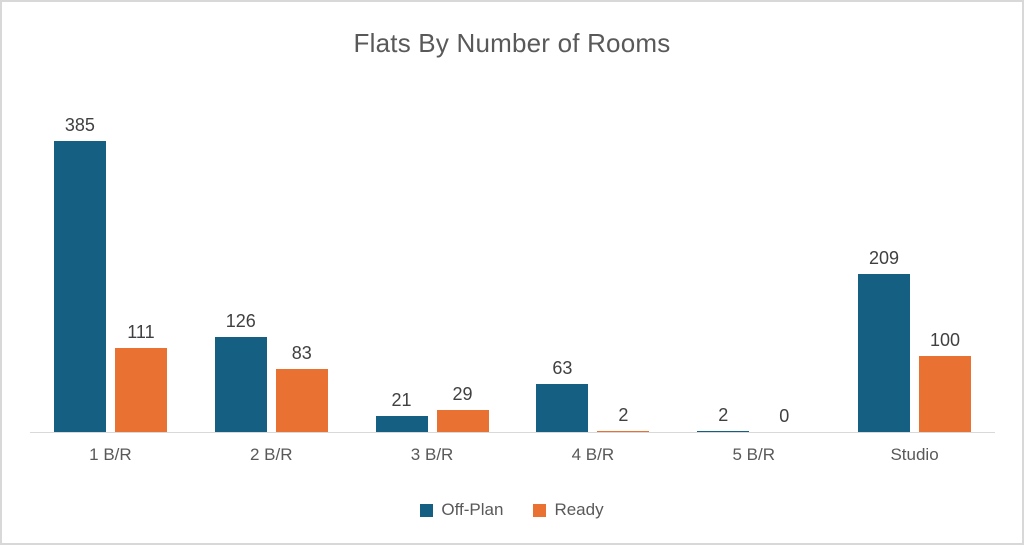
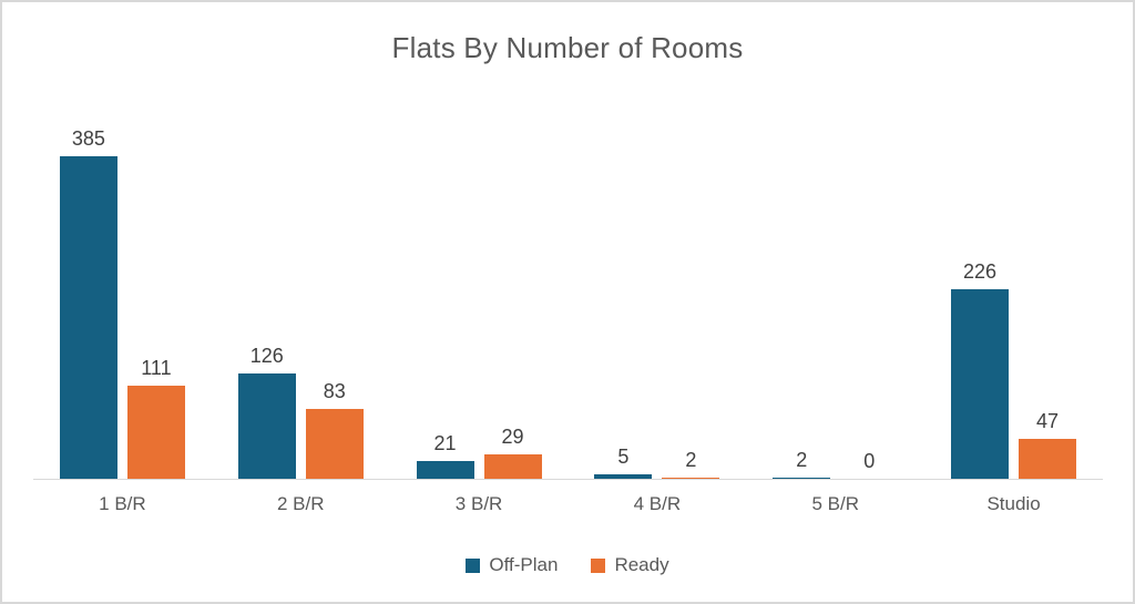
Off-Plan/4 B/R: 63 -> 5
Off-Plan/Studio: 209 -> 226
Ready/Studio: 100 -> 47
